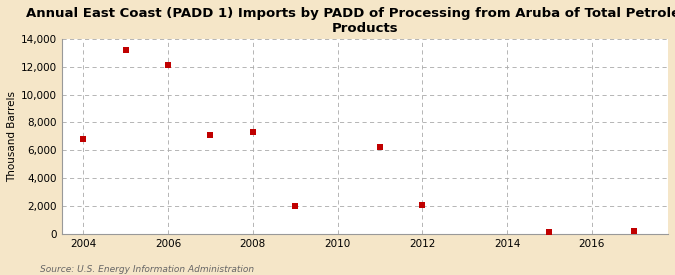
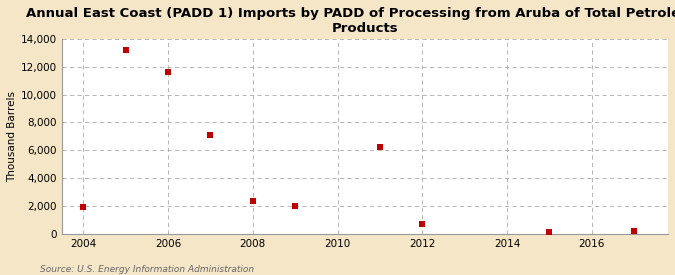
2004: 6,800 -> 1,900
2006: 12,100 -> 11,600
2008: 7,300 -> 2,400
2012: 2,000 -> 700
